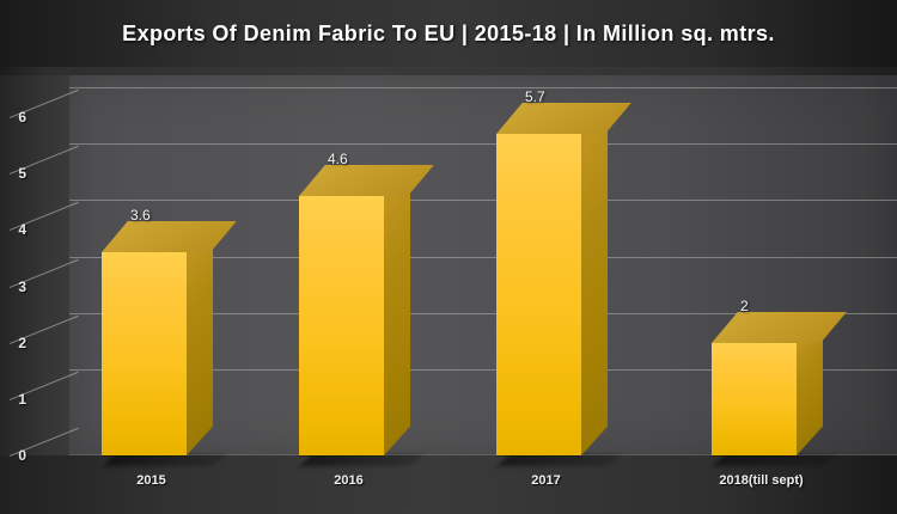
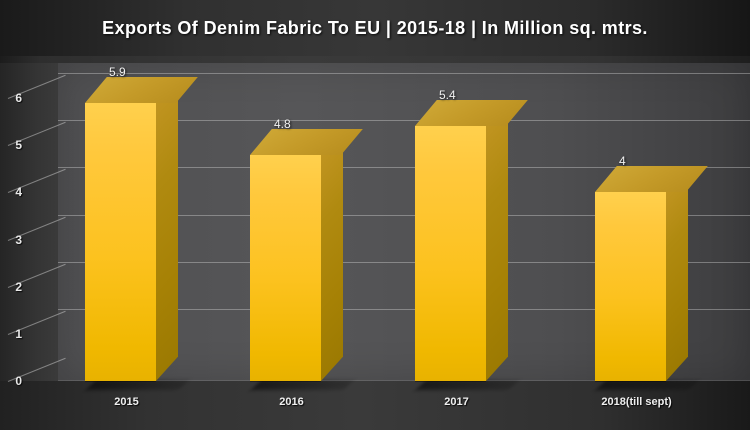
2015: 3.6 -> 5.9
2016: 4.6 -> 4.8
2017: 5.7 -> 5.4
2018(till sept): 2 -> 4
